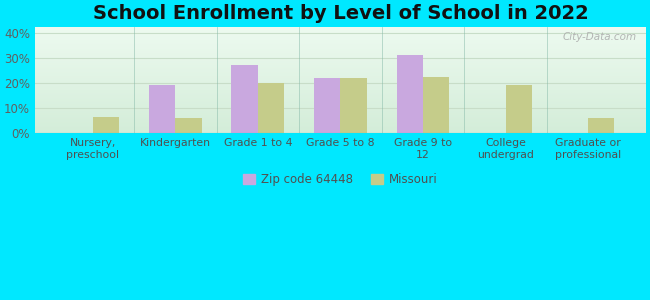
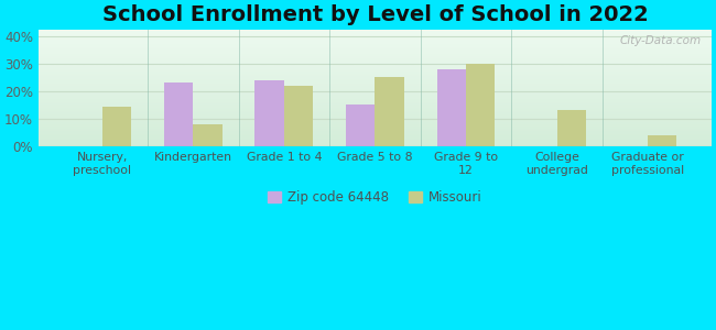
Missouri/Nursery, preschool: 6.5% -> 14.5%
Zip code 64448/Kindergarten: 19% -> 23%
Missouri/Kindergarten: 6.0% -> 8.0%
Zip code 64448/Grade 1 to 4: 27% -> 24%
Missouri/Grade 1 to 4: 20.0% -> 22.0%
Zip code 64448/Grade 5 to 8: 22% -> 15%
Missouri/Grade 5 to 8: 22.0% -> 25.0%
Zip code 64448/Grade 9 to 12: 31% -> 28%
Missouri/Grade 9 to 12: 22.5% -> 30.0%
Missouri/College undergrad: 19.0% -> 13.0%
Missouri/Graduate or professional: 6.0% -> 4.0%
